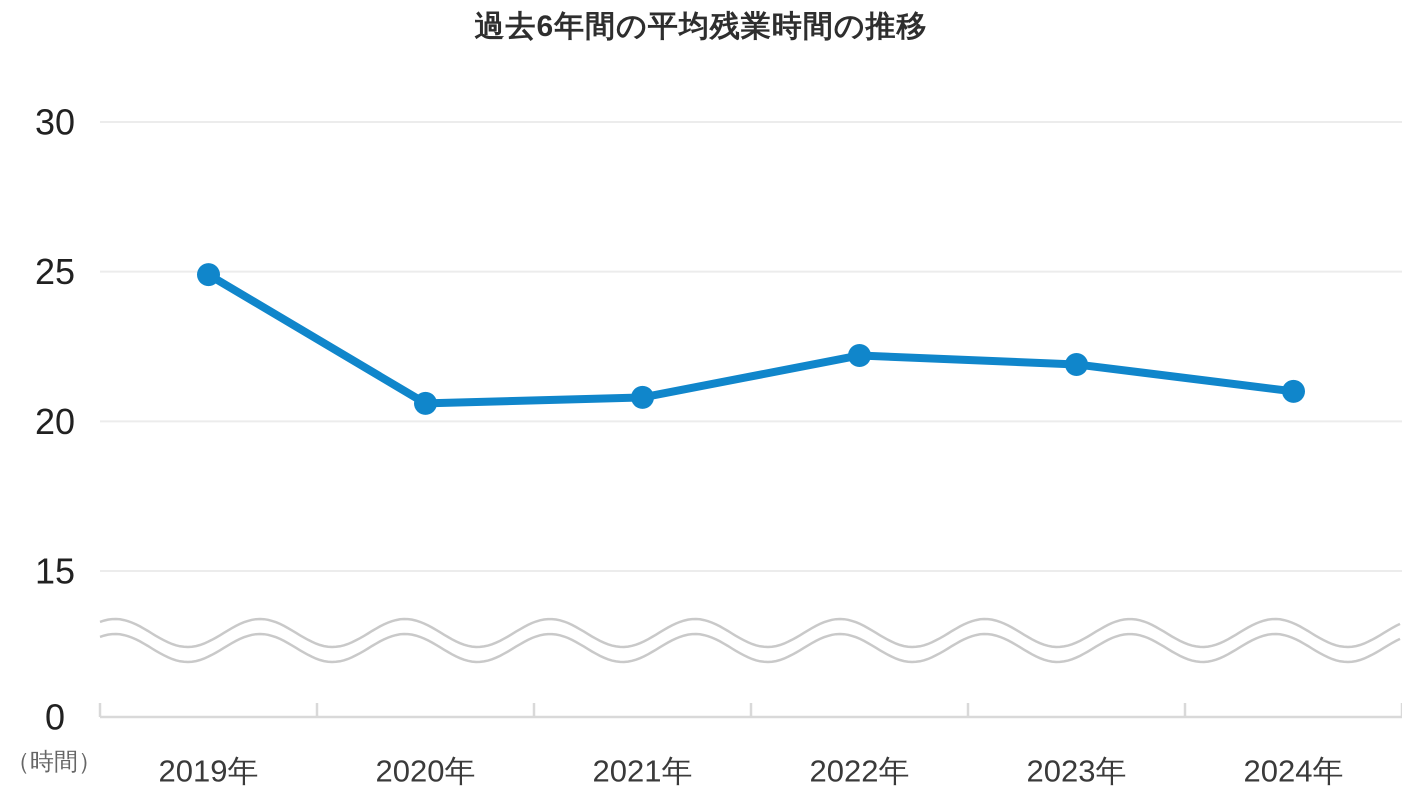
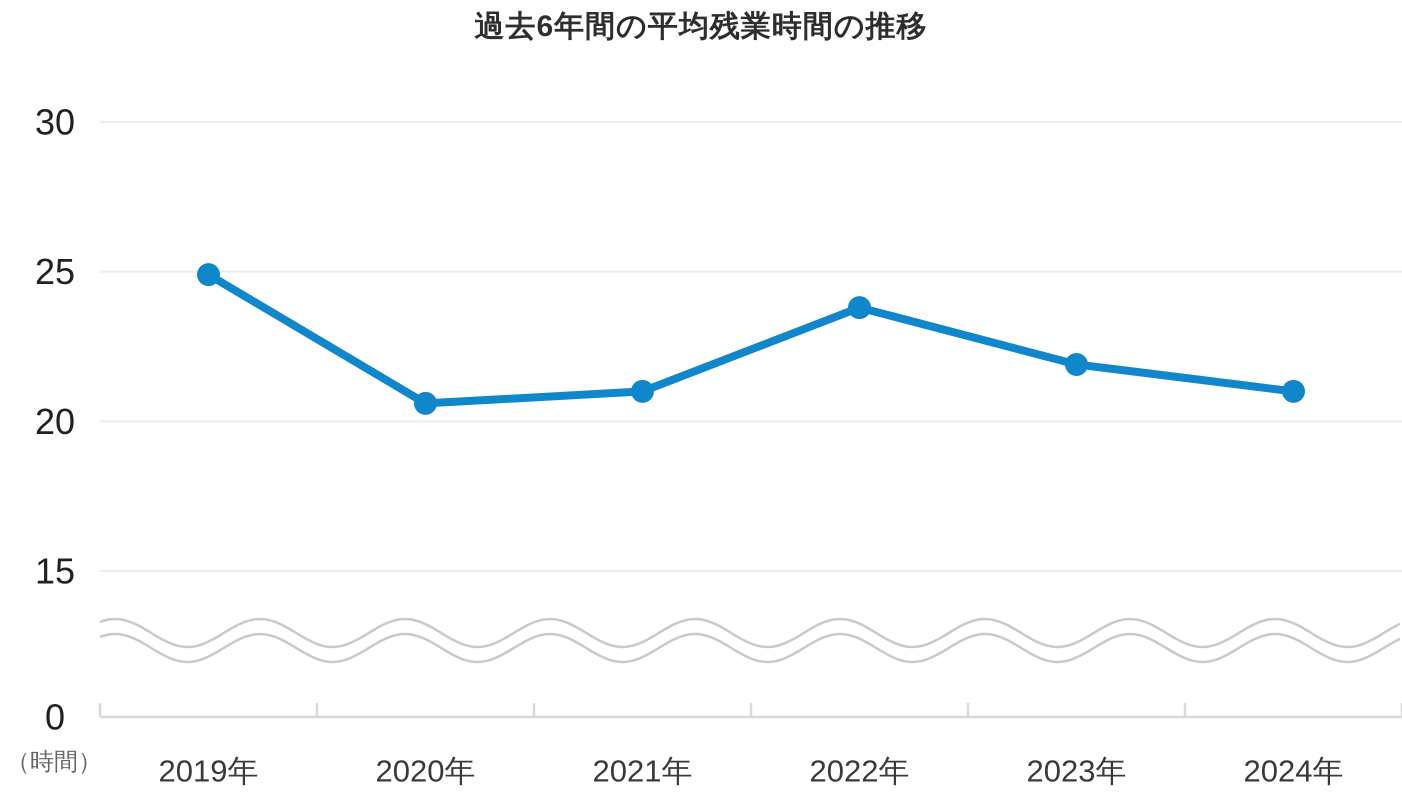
2021年: 20.8 -> 21.0
2022年: 22.2 -> 23.8
